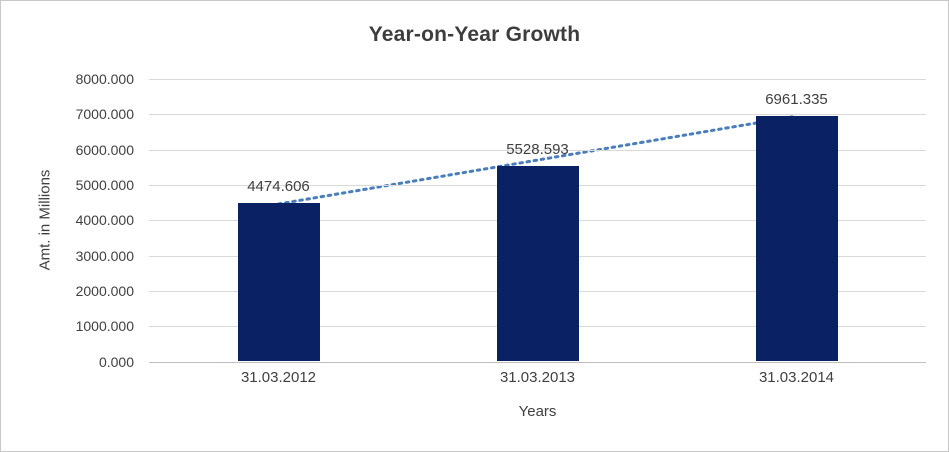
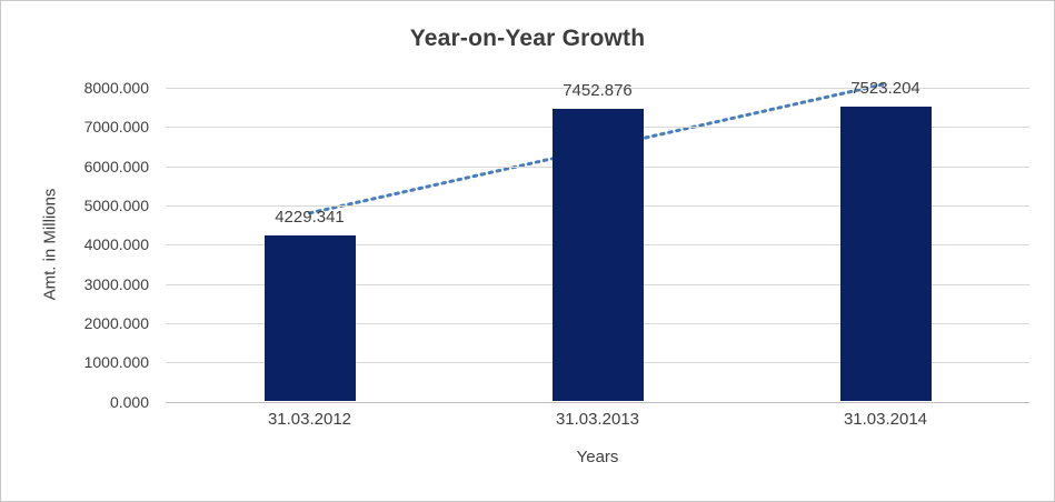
31.03.2012: 4474.606 -> 4229.341
31.03.2013: 5528.593 -> 7452.876
31.03.2014: 6961.335 -> 7523.204
